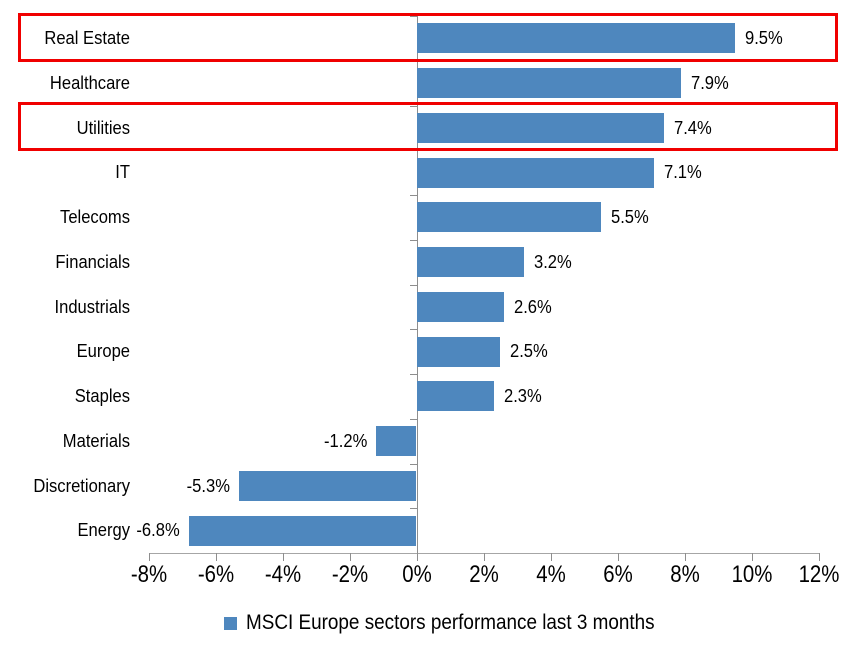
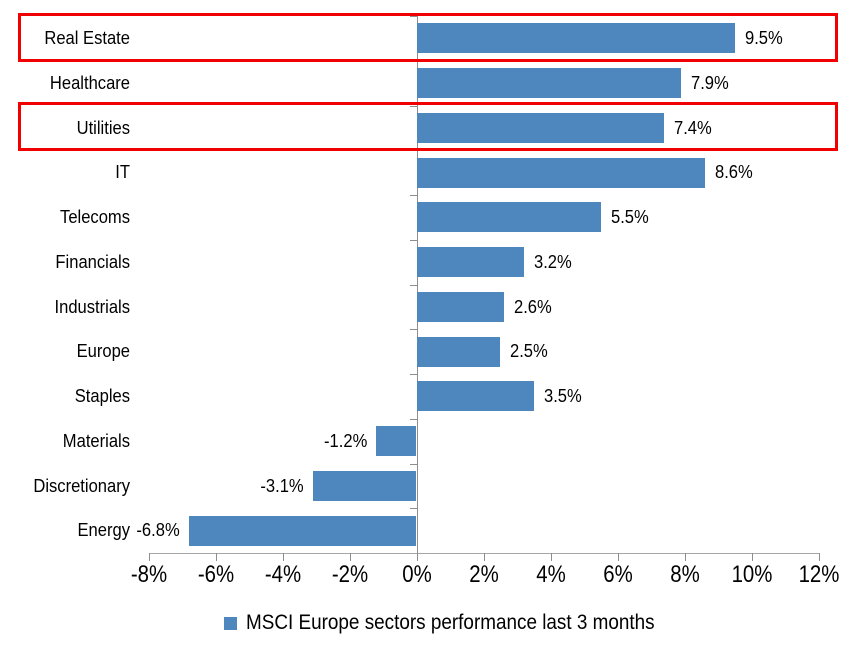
IT: 7.1% -> 8.6%
Staples: 2.3% -> 3.5%
Discretionary: -5.3% -> -3.1%
